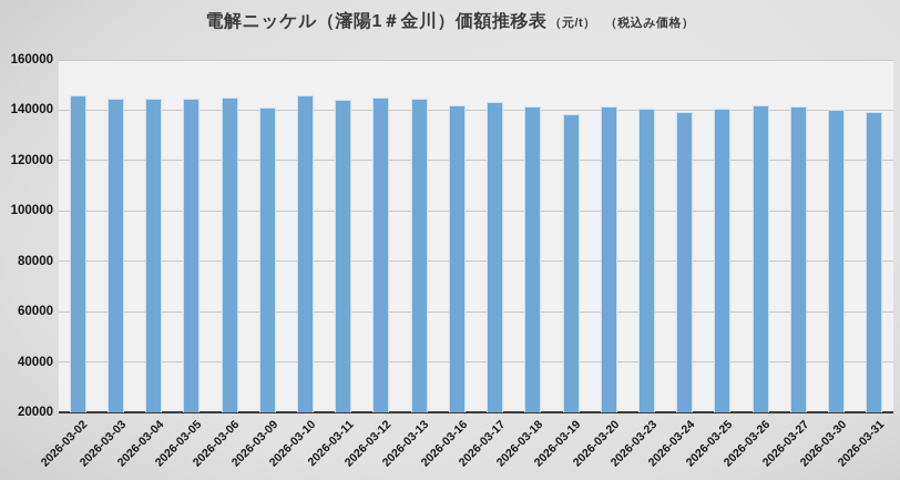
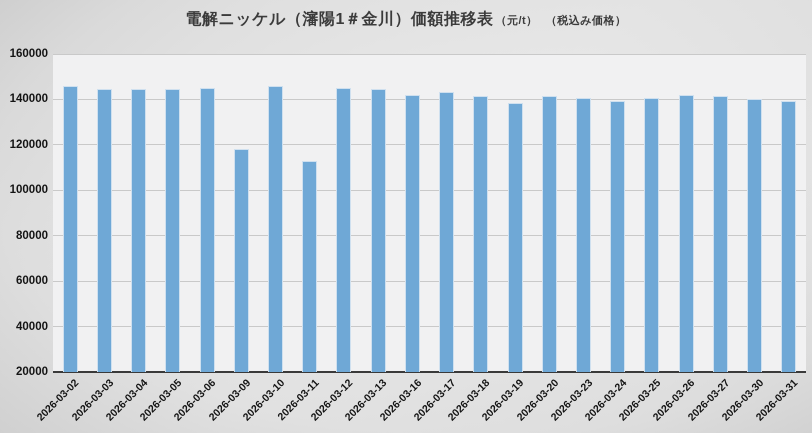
2026-03-09: 141000 -> 118000
2026-03-11: 144000 -> 113000
